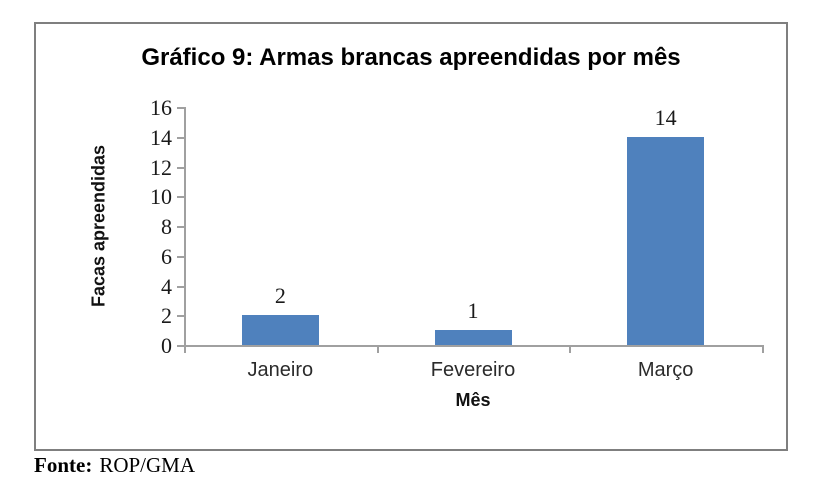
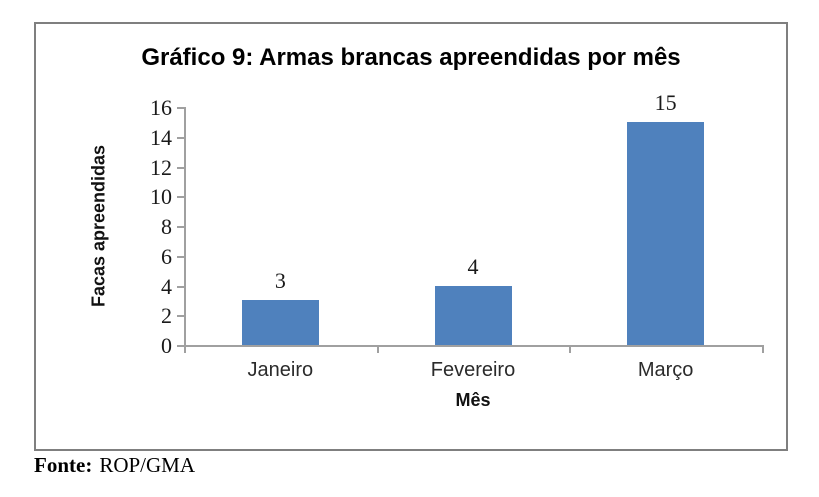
Janeiro: 2 -> 3
Fevereiro: 1 -> 4
Março: 14 -> 15
